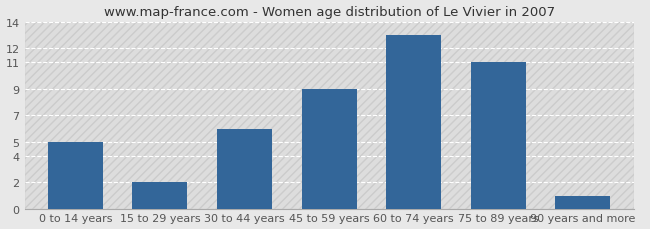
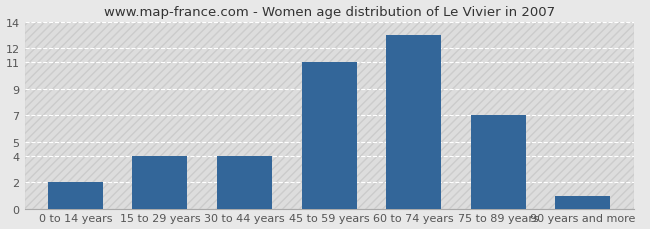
0 to 14 years: 5 -> 2
15 to 29 years: 2 -> 4
30 to 44 years: 6 -> 4
45 to 59 years: 9 -> 11
75 to 89 years: 11 -> 7
